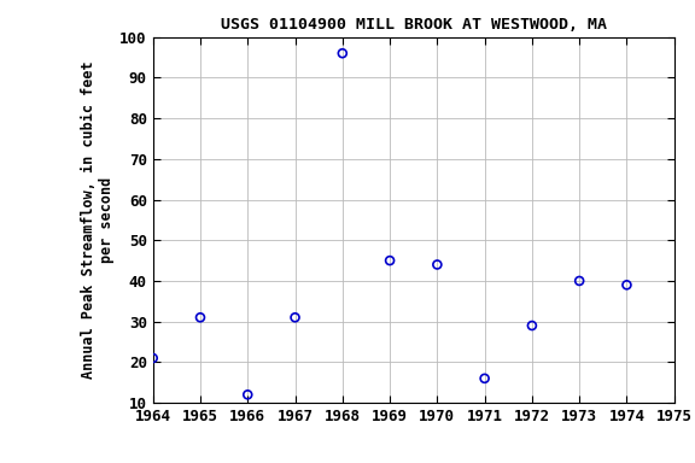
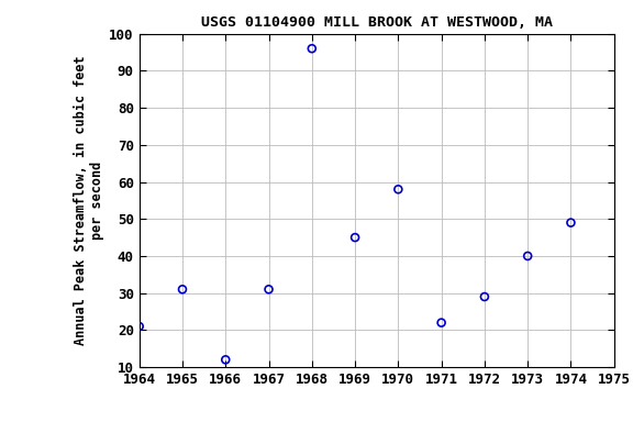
1970: 44 -> 58
1971: 16 -> 22
1974: 39 -> 49
